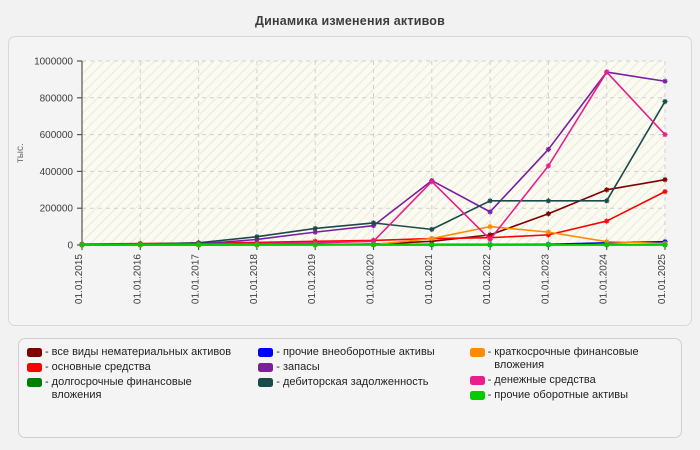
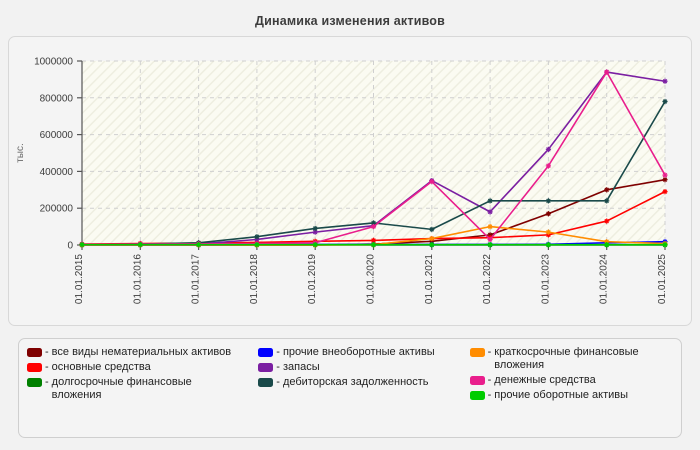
денежные средства/01.01.2020: 20000 -> 100000
денежные средства/01.01.2025: 600000 -> 380000
